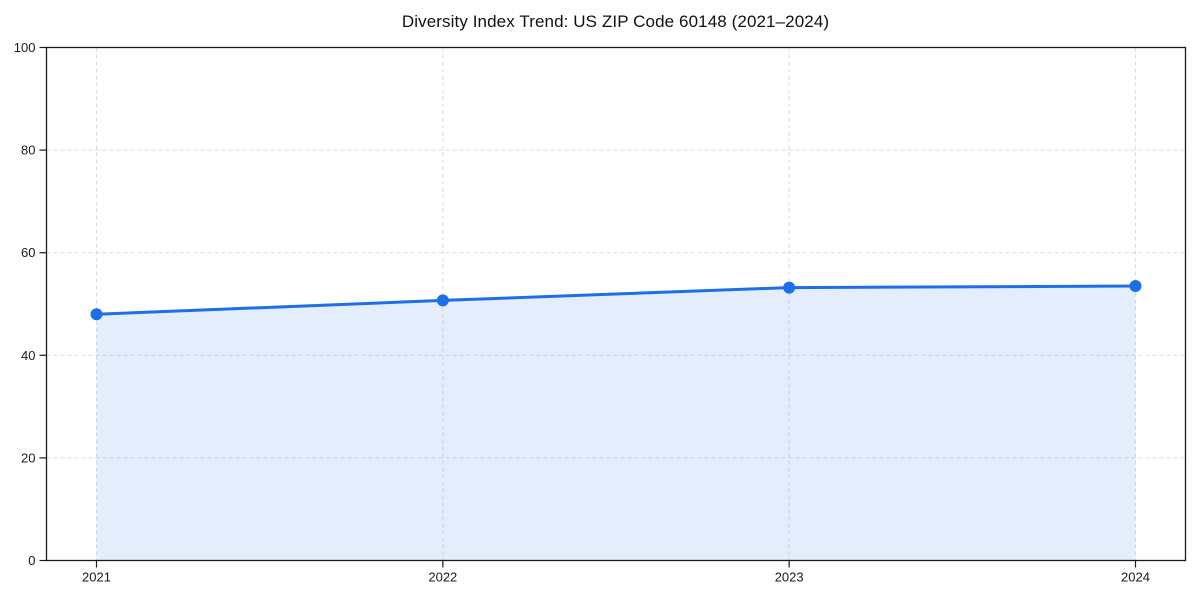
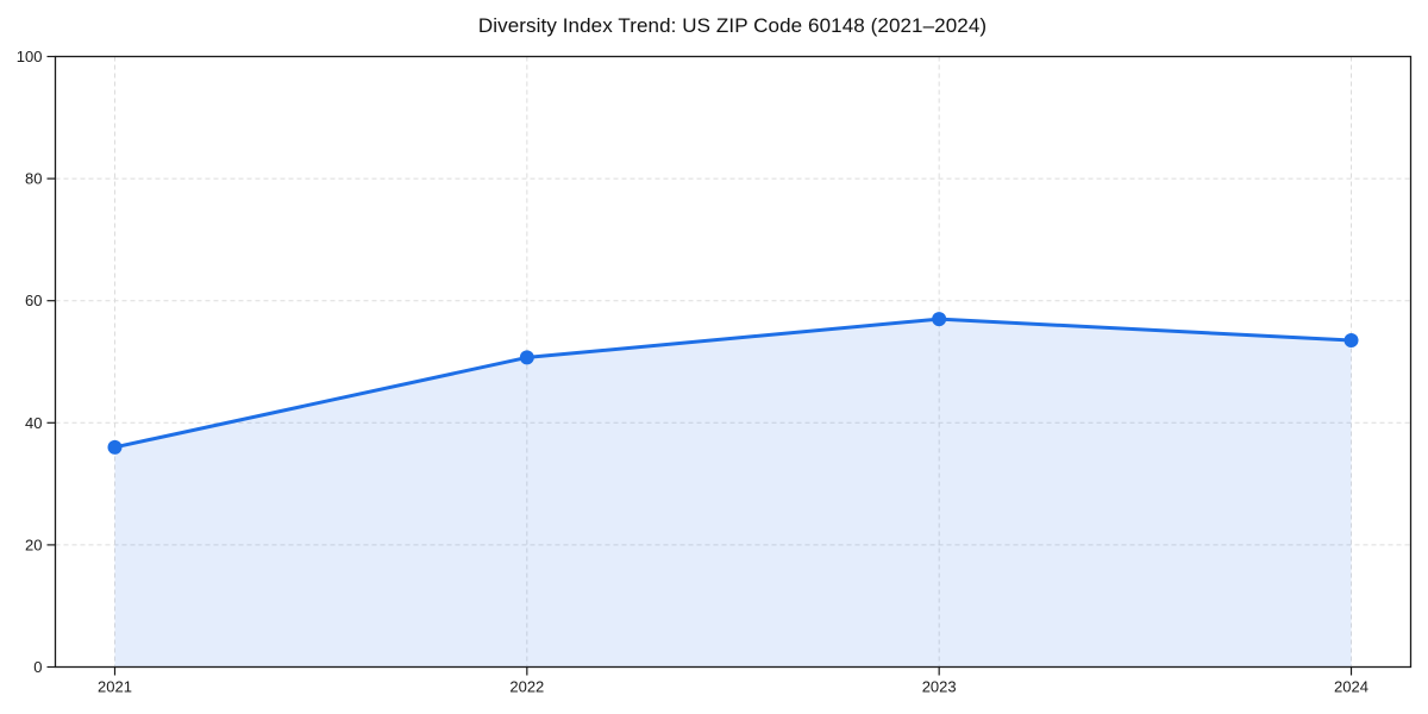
2021: 48 -> 36
2023: 53 -> 57
